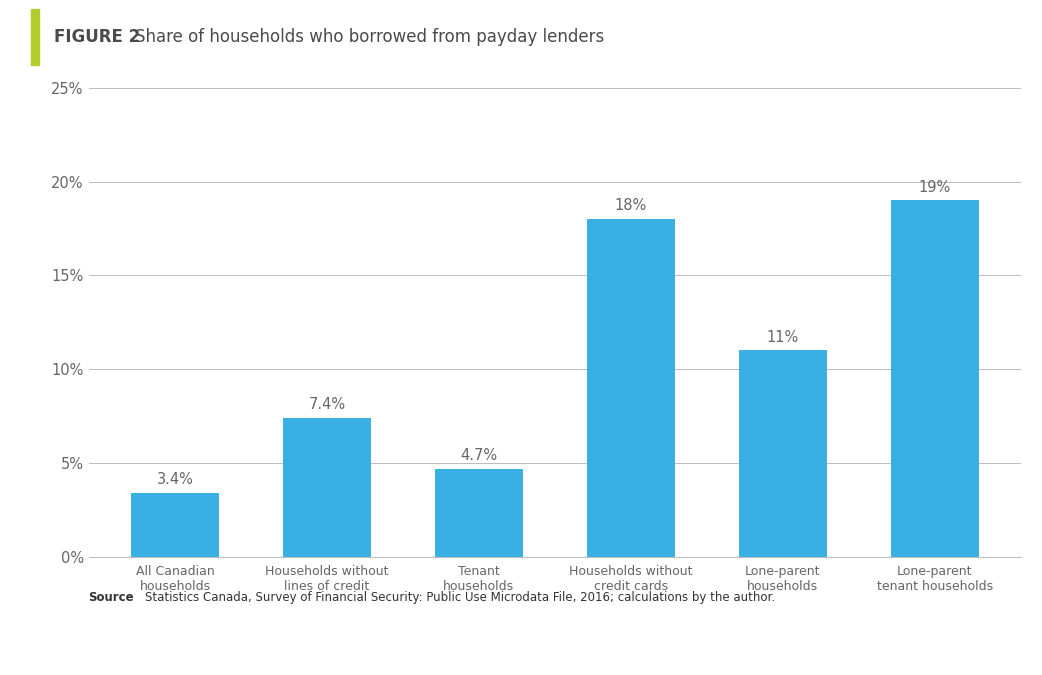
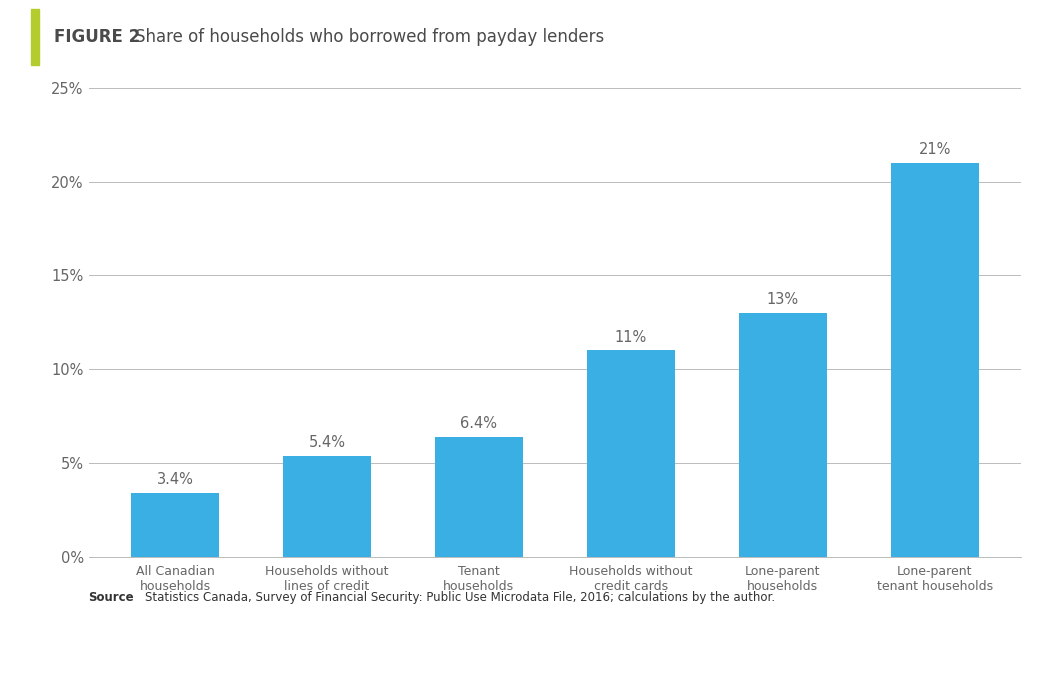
Households without lines of credit: 7.4% -> 5.4%
Tenant households: 4.7% -> 6.4%
Households without credit cards: 18% -> 11%
Lone-parent households: 11% -> 13%
Lone-parent tenant households: 19% -> 21%
